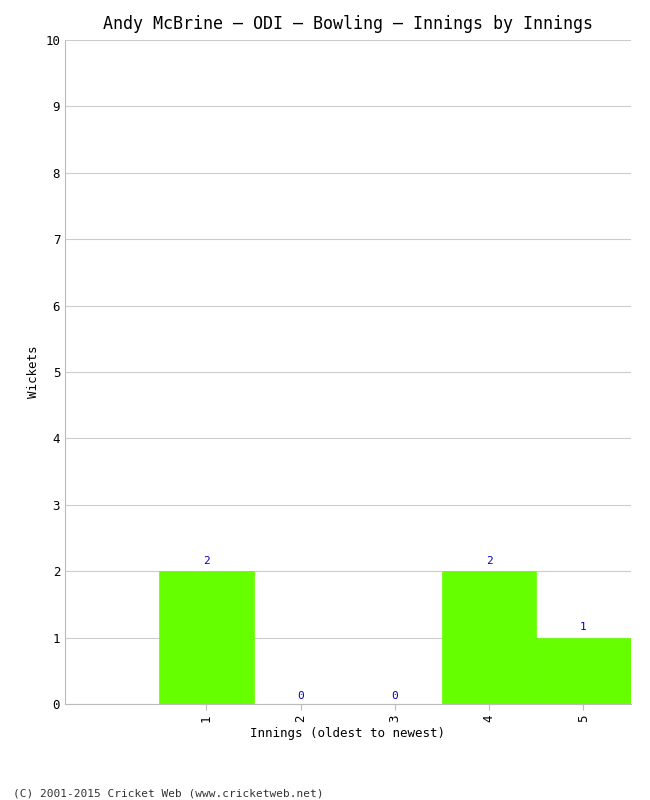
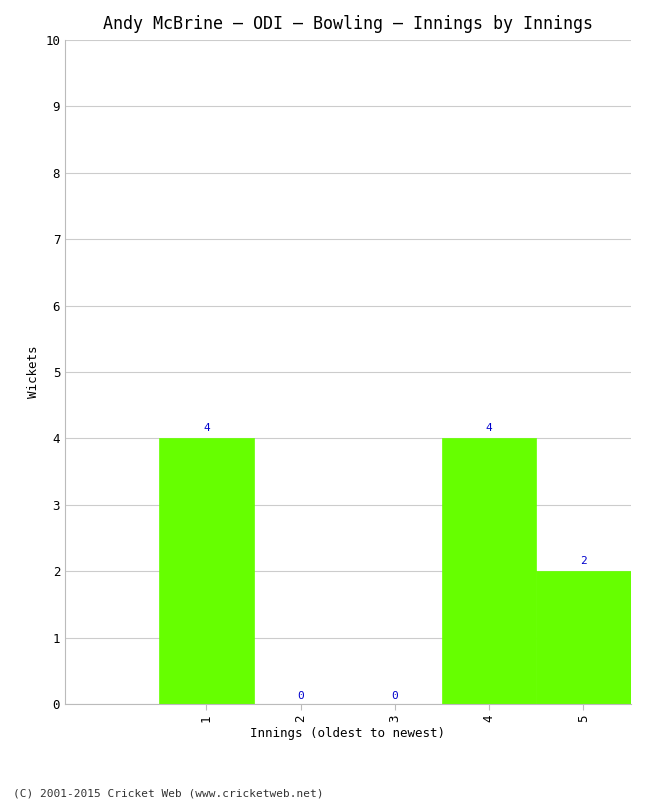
1: 2 -> 4
4: 2 -> 4
5: 1 -> 2
